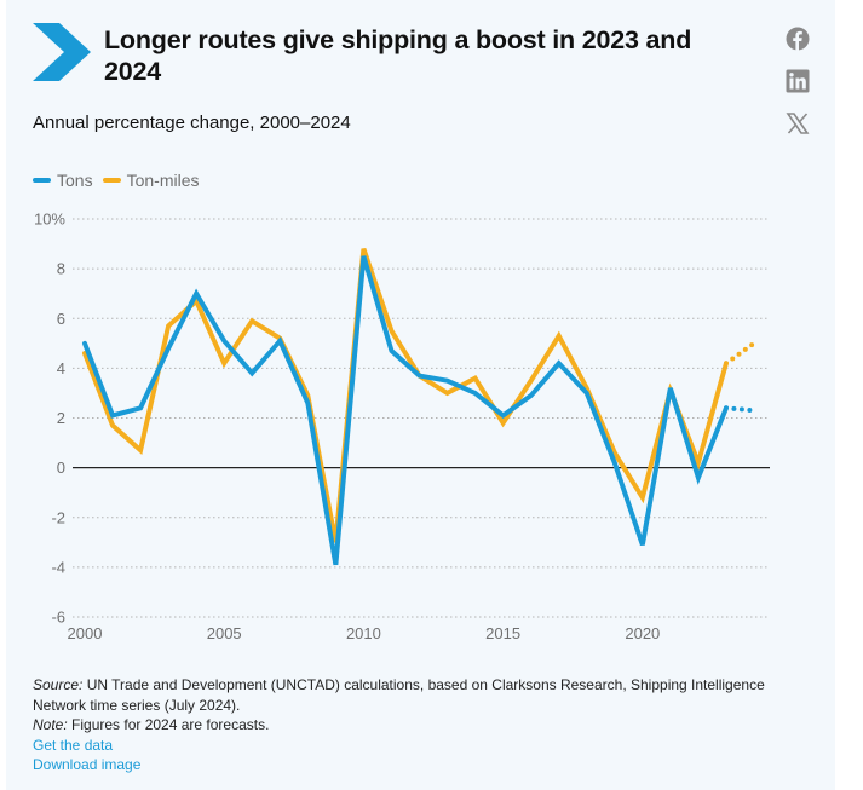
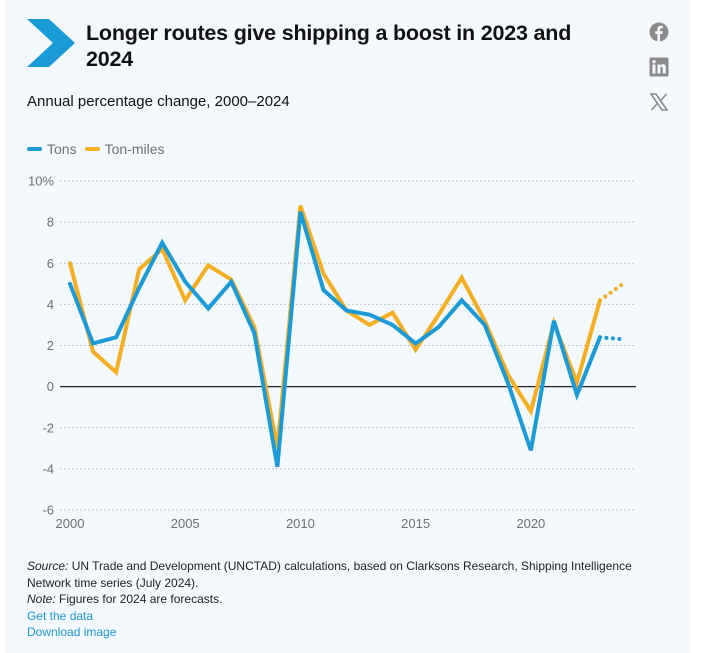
Ton-miles/2000: 4.6% -> 6.0%
